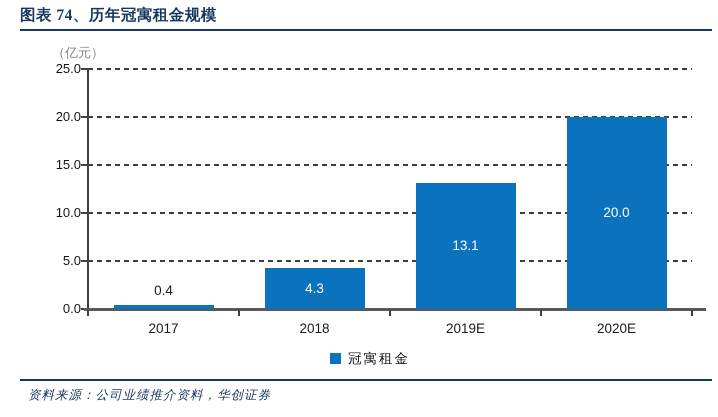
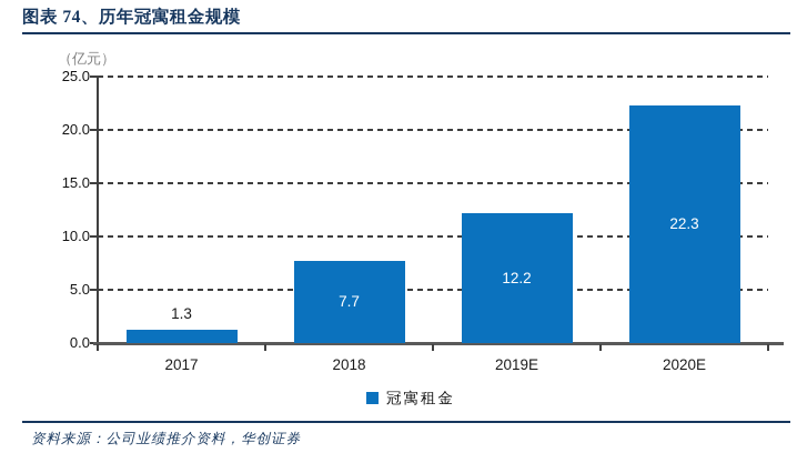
2017: 0.4 -> 1.3
2018: 4.3 -> 7.7
2019E: 13.1 -> 12.2
2020E: 20.0 -> 22.3
